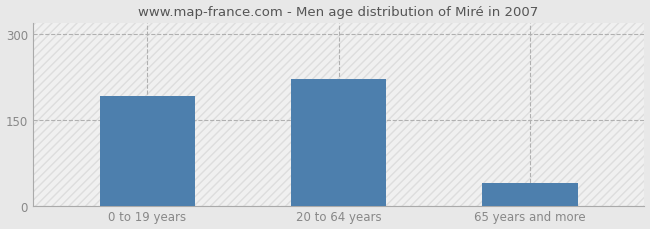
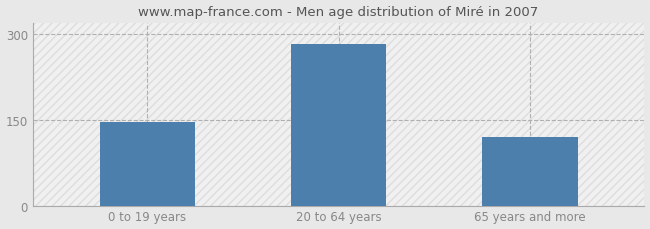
0 to 19 years: 192 -> 147
20 to 64 years: 222 -> 283
65 years and more: 40 -> 120
